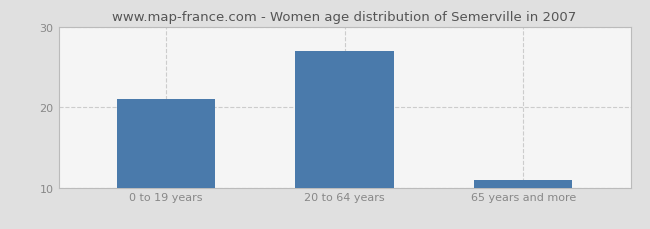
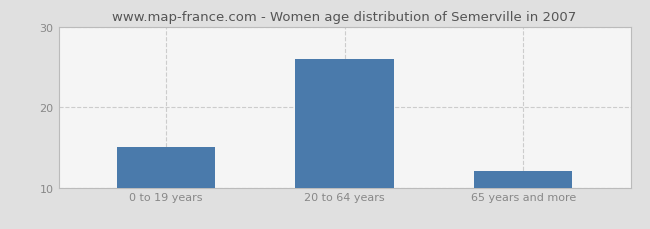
0 to 19 years: 21 -> 15
20 to 64 years: 27 -> 26
65 years and more: 11 -> 12
